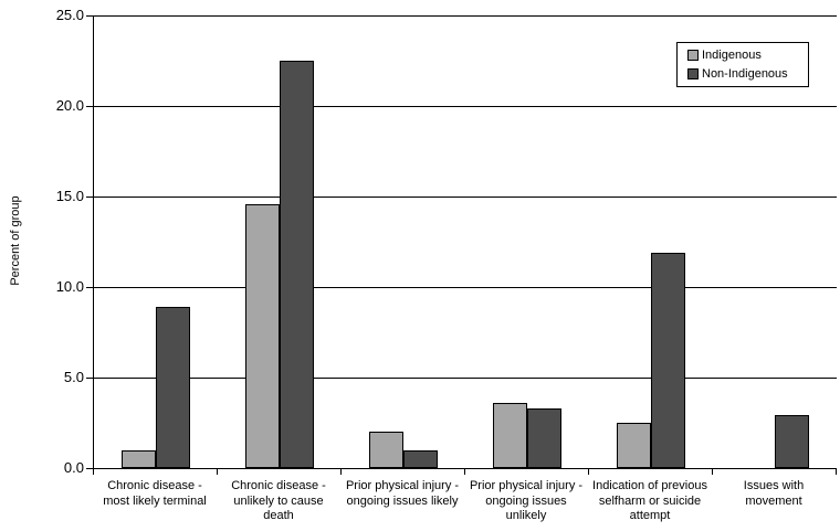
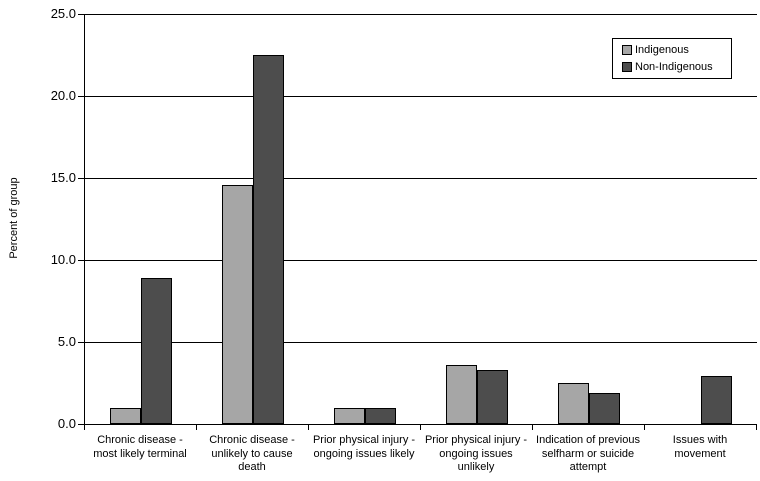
Indigenous/Prior physical injury - ongoing issues likely: 2.0 -> 1.0
Non-Indigenous/Indication of previous selfharm or suicide attempt: 11.9 -> 1.9
